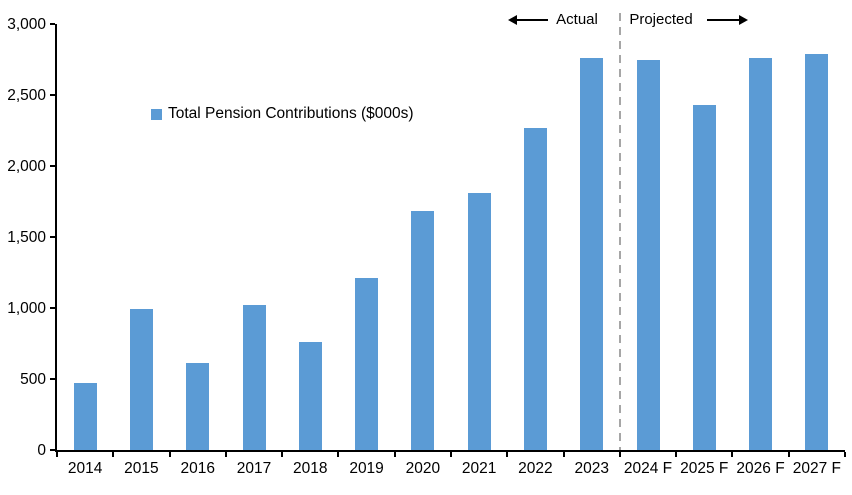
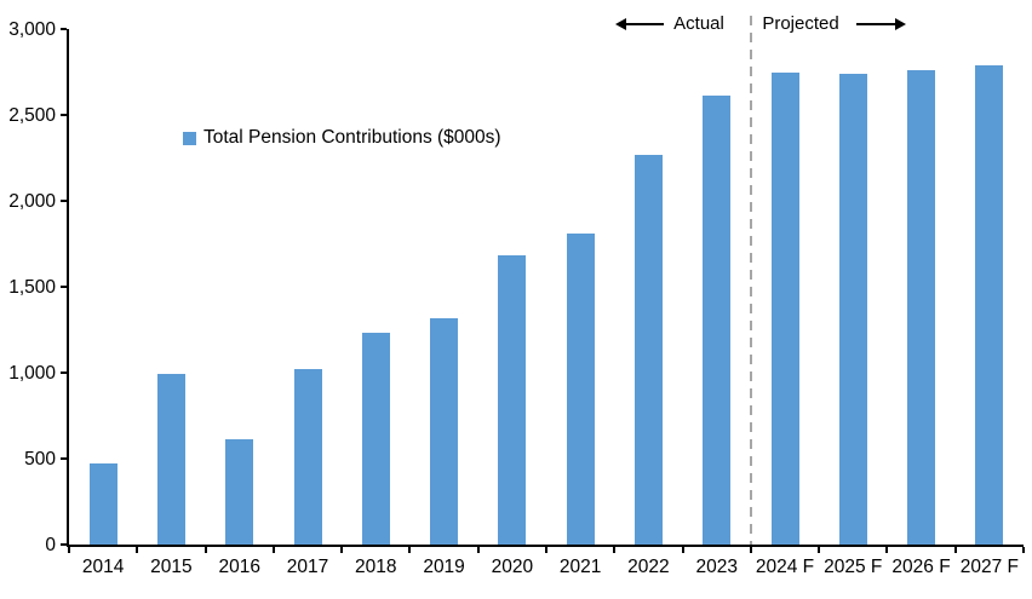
2018: 760 -> 1230
2019: 1210 -> 1320
2023: 2760 -> 2610
2025 F: 2430 -> 2740
